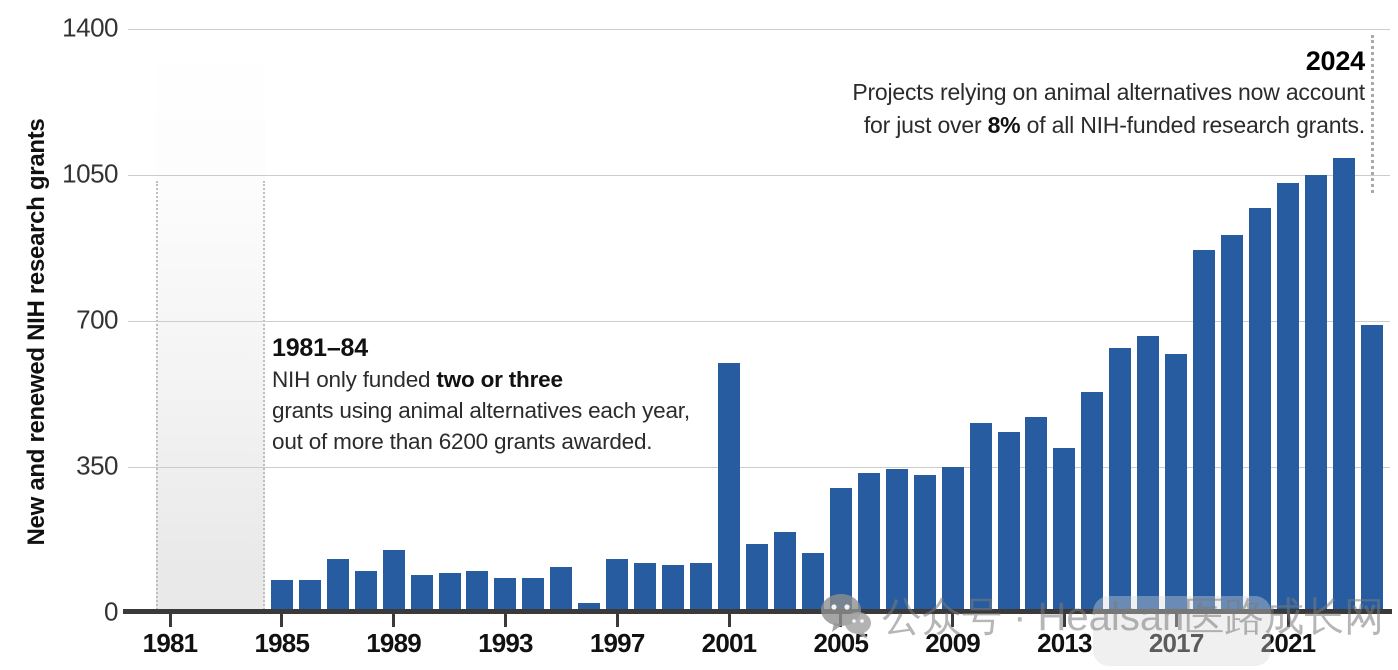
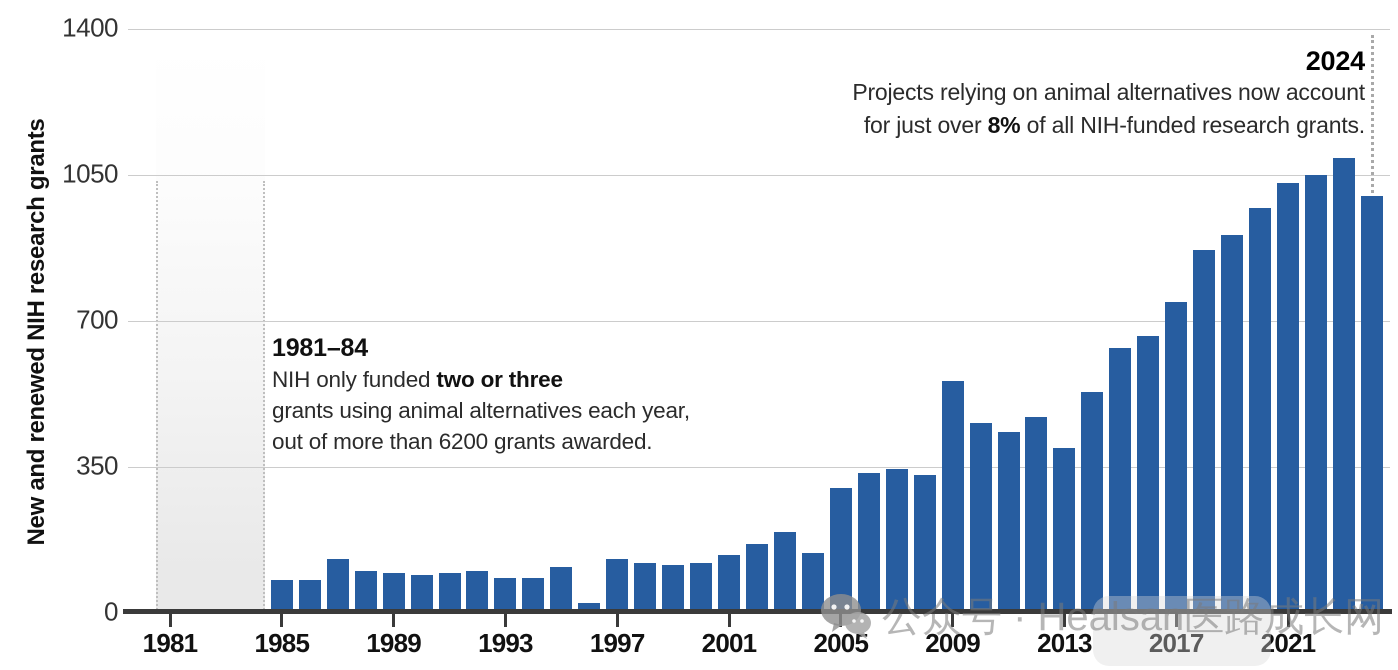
1989: 150 -> 100
2001: 600 -> 140
2009: 350 -> 560
2017: 620 -> 740
2024: 690 -> 1000
